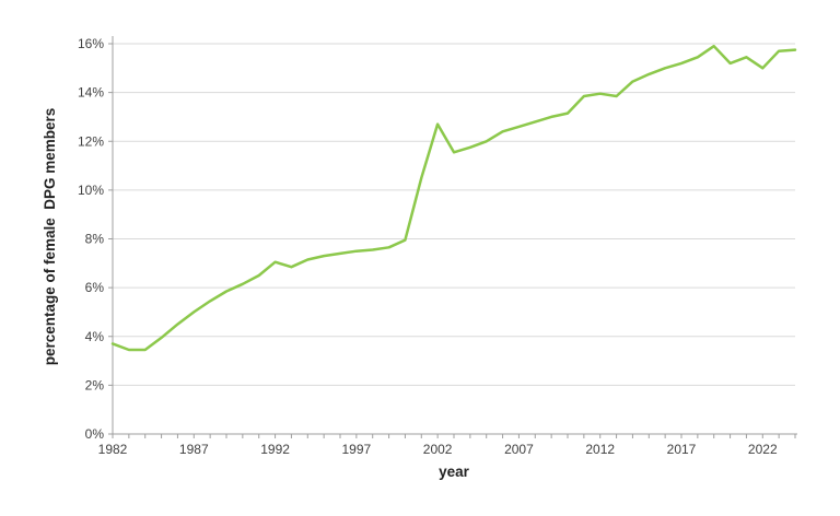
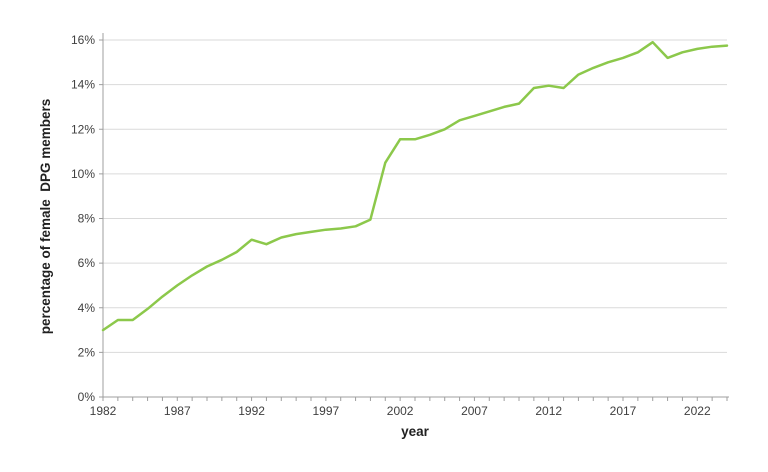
1982: 3.7% -> 3.0%
2002: 12.7% -> 11.6%
2022: 15.0% -> 15.6%
